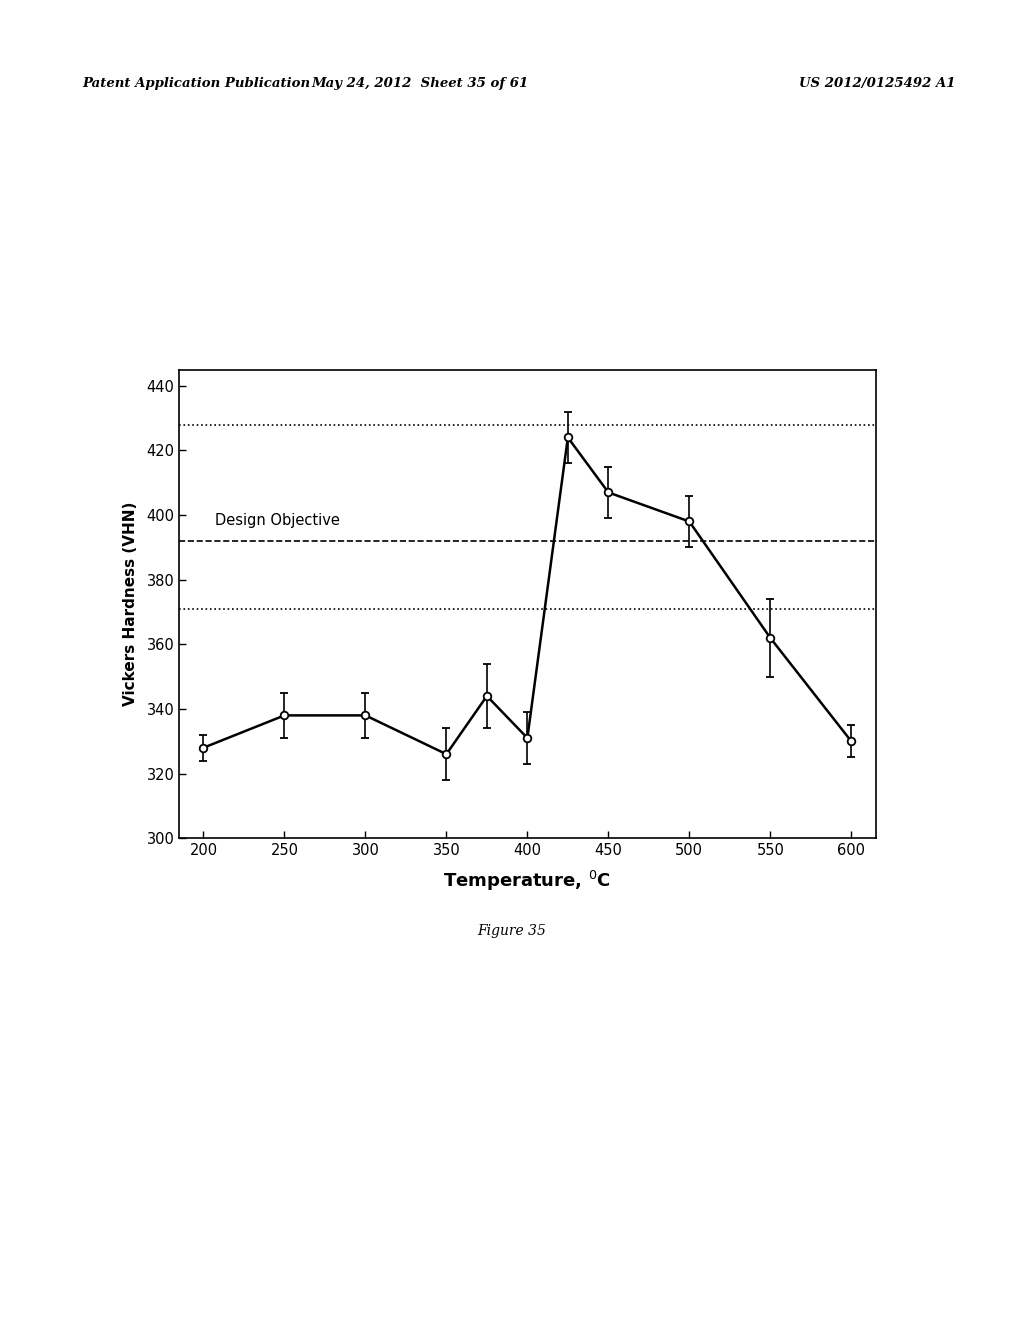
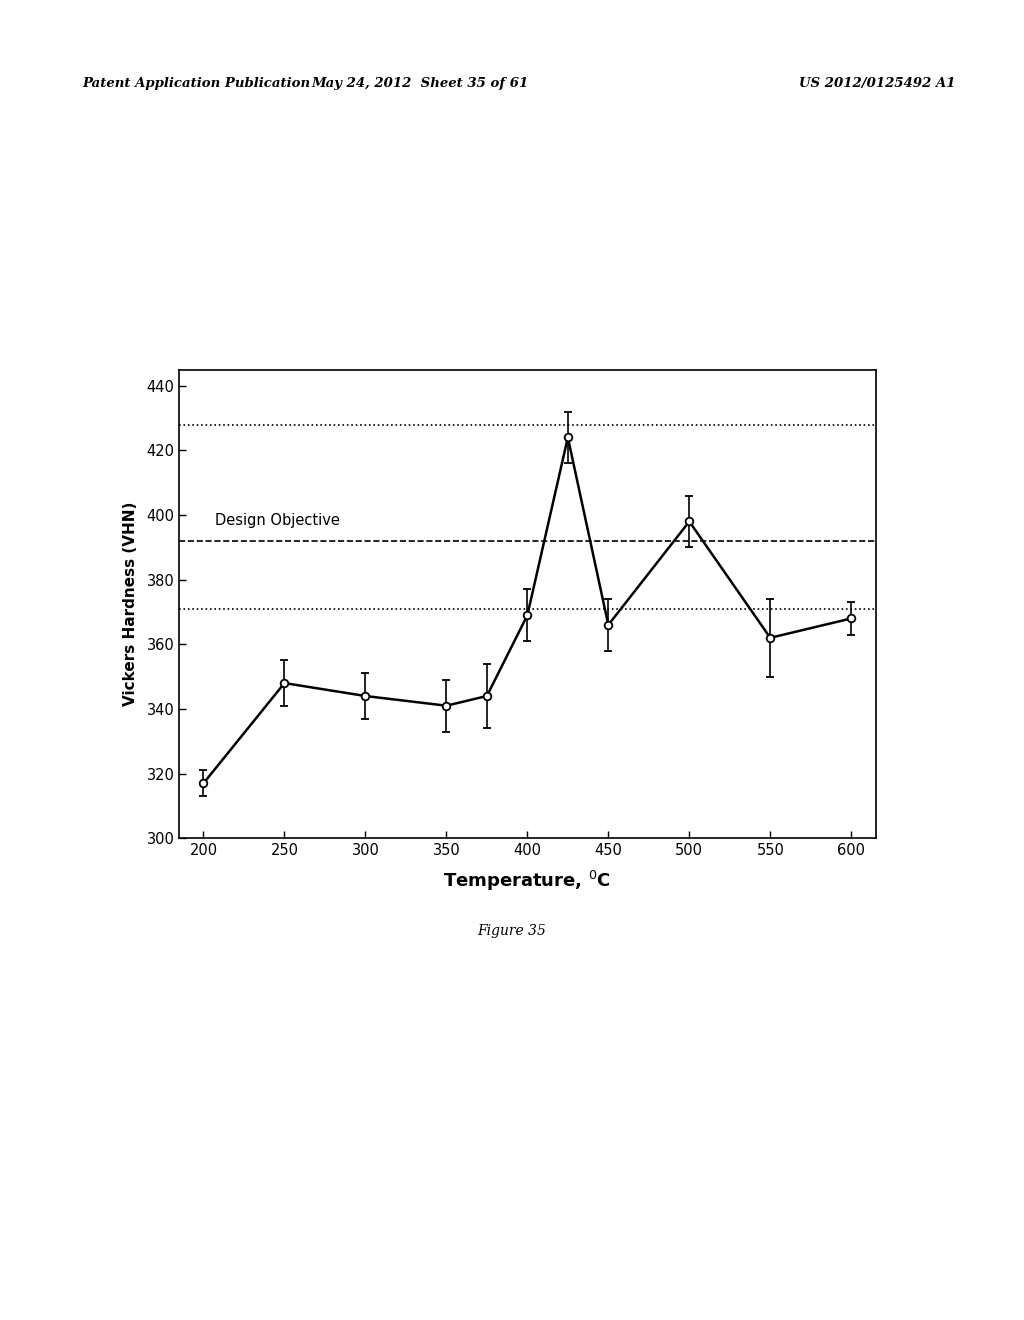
200: 328 -> 317
250: 338 -> 348
300: 338 -> 344
350: 326 -> 341
400: 331 -> 369
450: 407 -> 366
600: 330 -> 368
